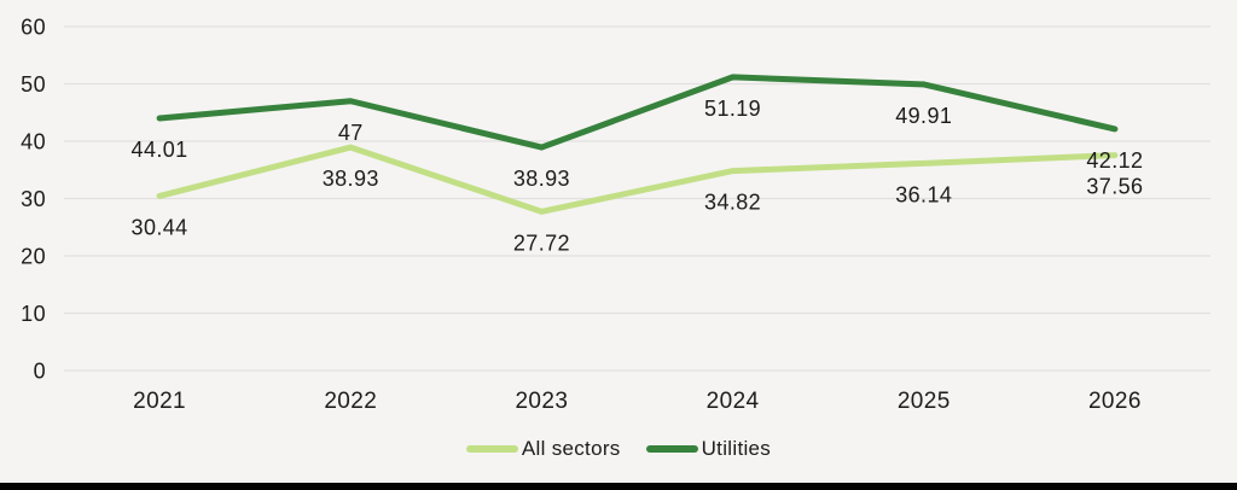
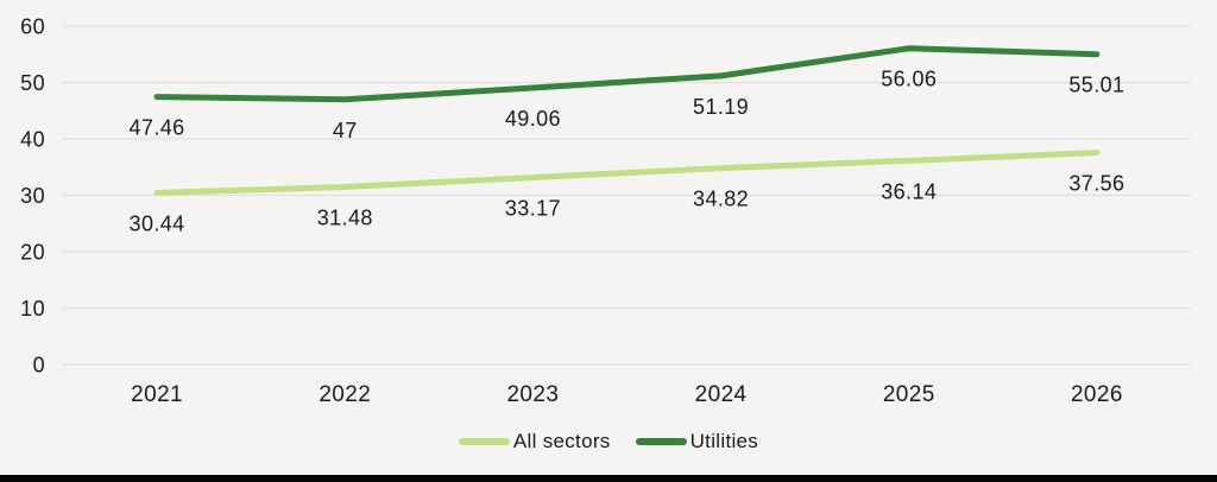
Utilities/2021: 44.01 -> 47.46
All sectors/2022: 38.93 -> 31.48
All sectors/2023: 27.72 -> 33.17
Utilities/2023: 38.93 -> 49.06
Utilities/2025: 49.91 -> 56.06
Utilities/2026: 42.12 -> 55.01
